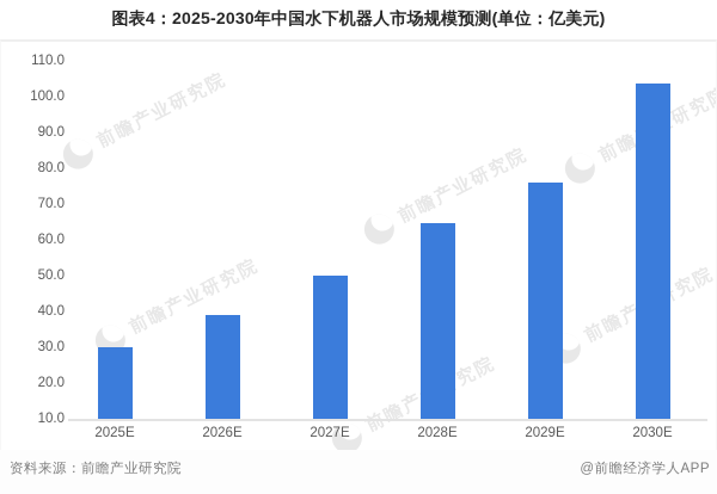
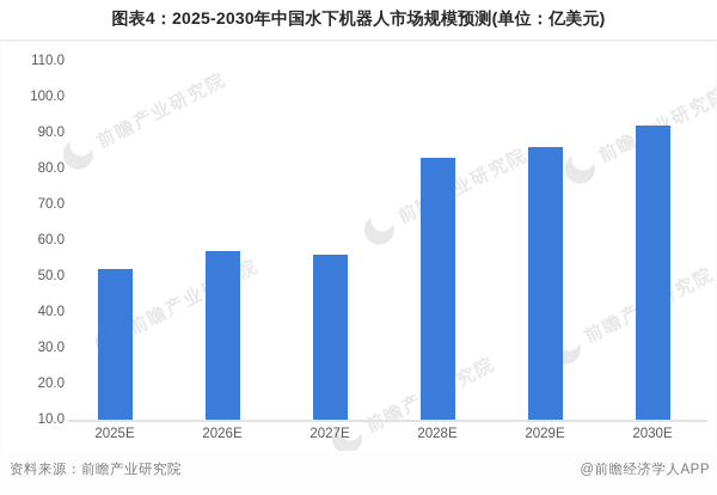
2025E: 30 -> 52
2026E: 39 -> 57
2027E: 50 -> 56
2028E: 64 -> 83
2029E: 76 -> 86
2030E: 104 -> 92
